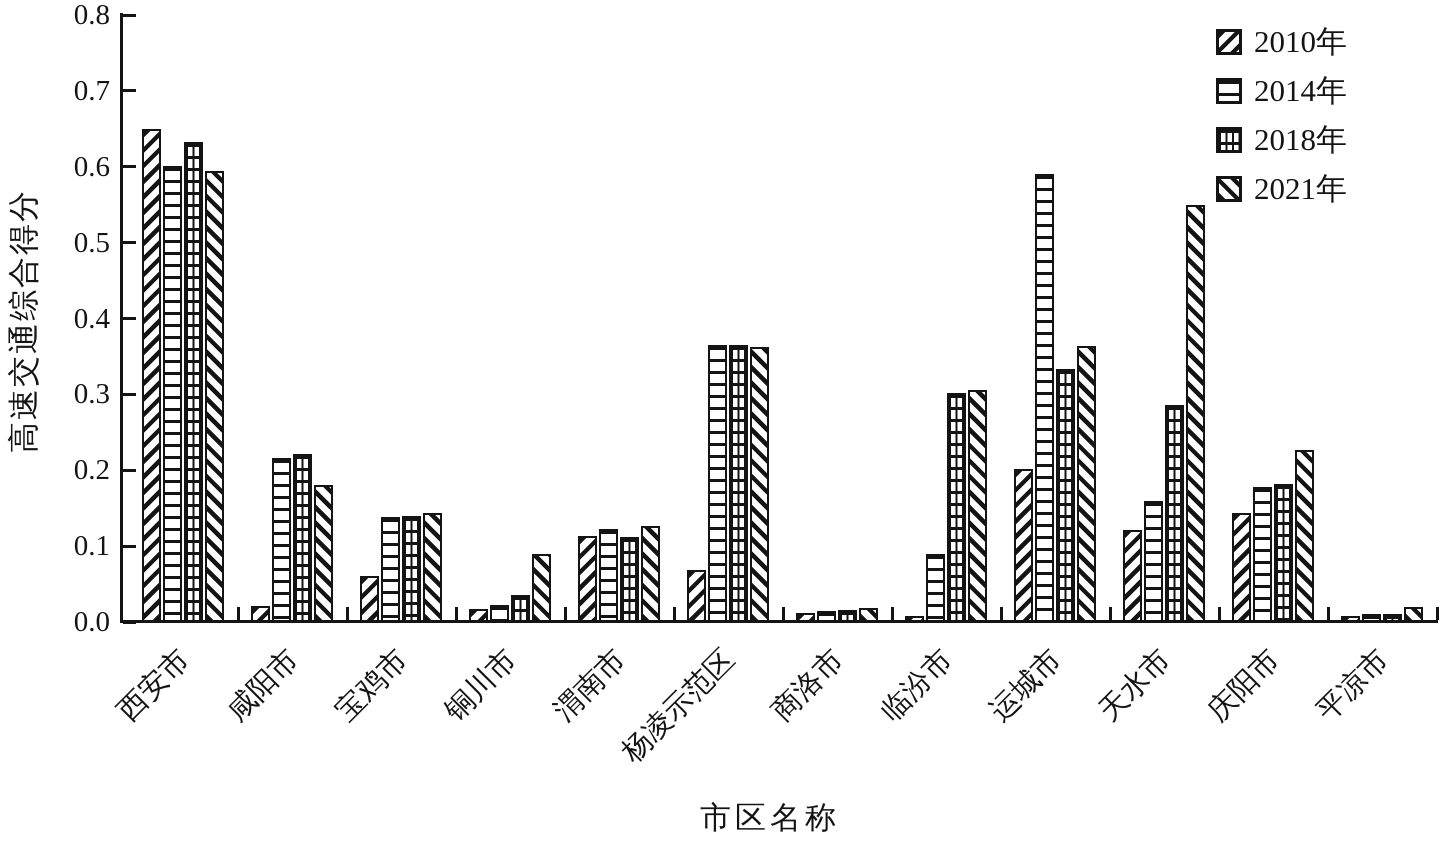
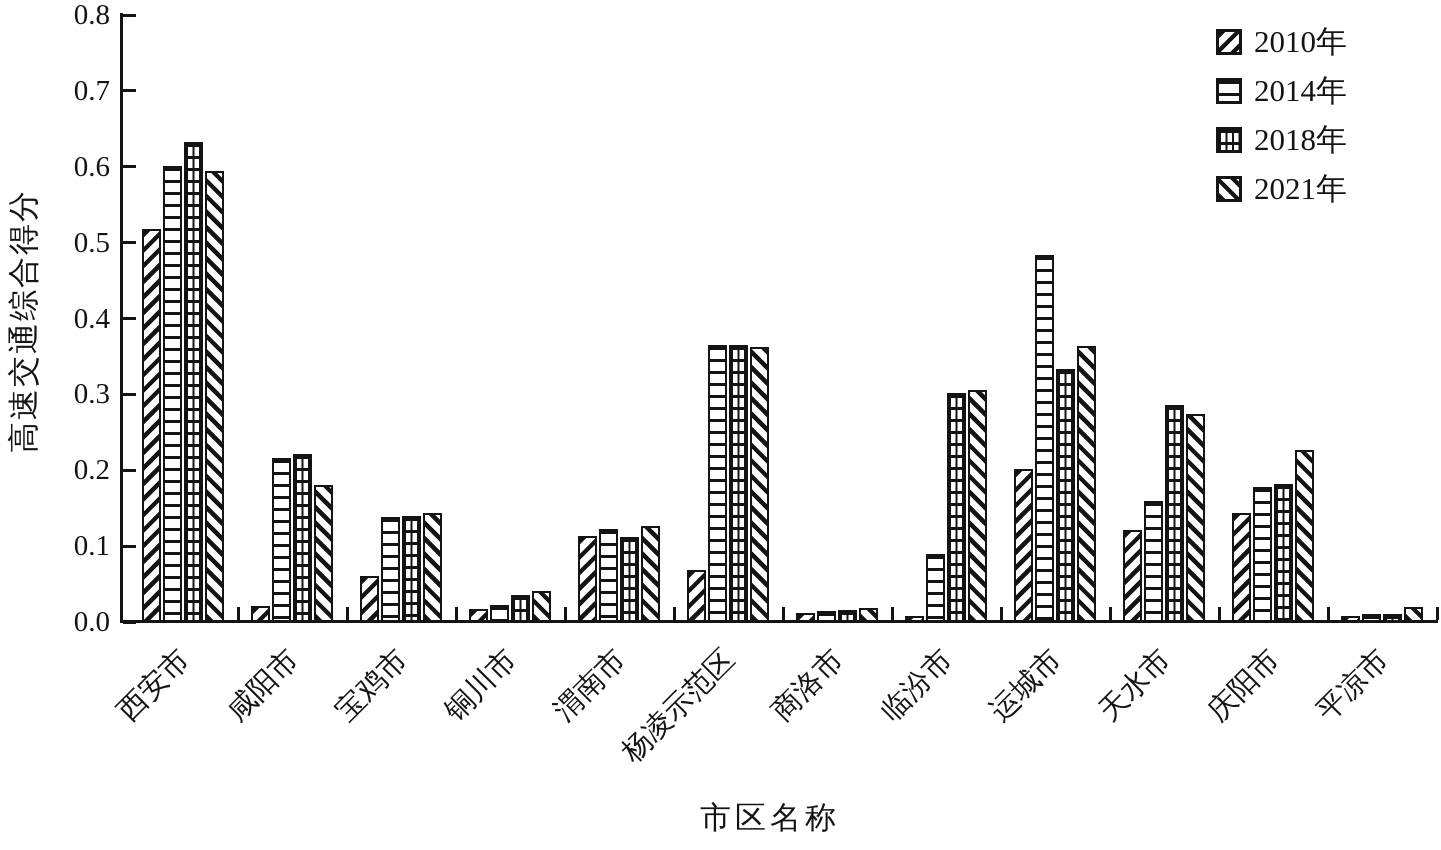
2010年/西安市: 0.65 -> 0.52
2021年/铜川市: 0.09 -> 0.04
2014年/运城市: 0.59 -> 0.48
2021年/天水市: 0.55 -> 0.27
